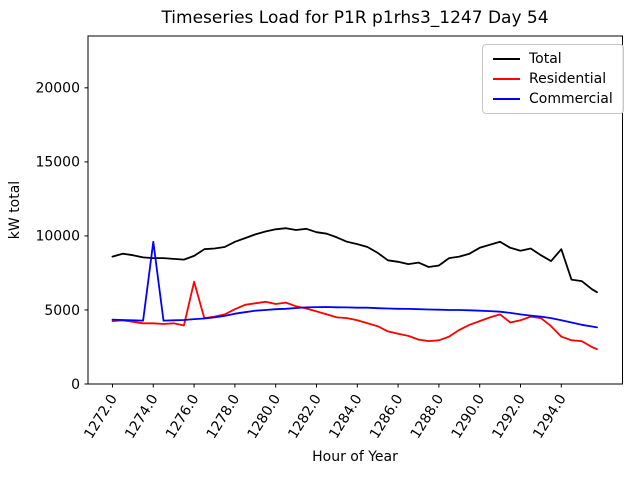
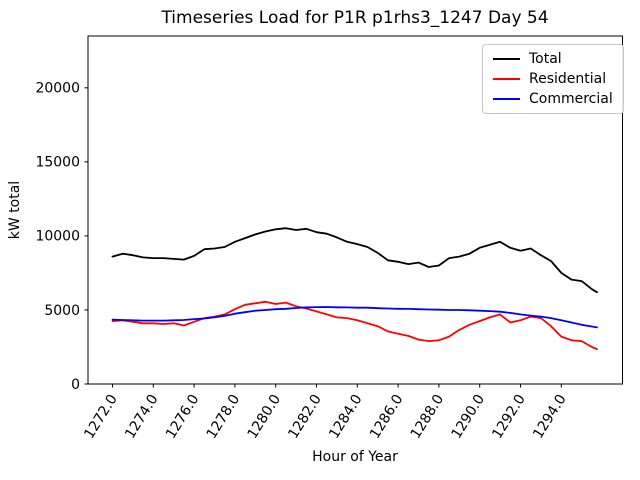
Commercial/1274.0: 9600 -> 4300
Residential/1276.0: 6900 -> 4200
Total/1294.0: 9100 -> 7500
